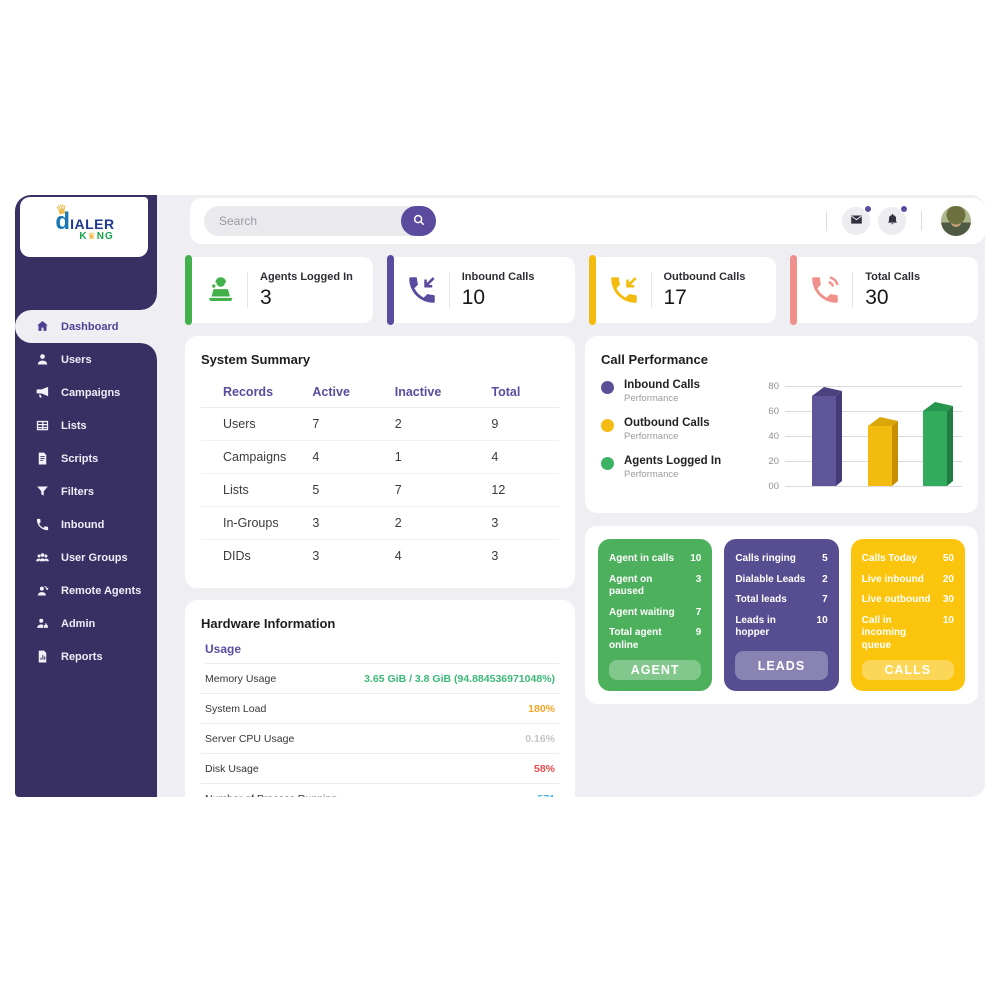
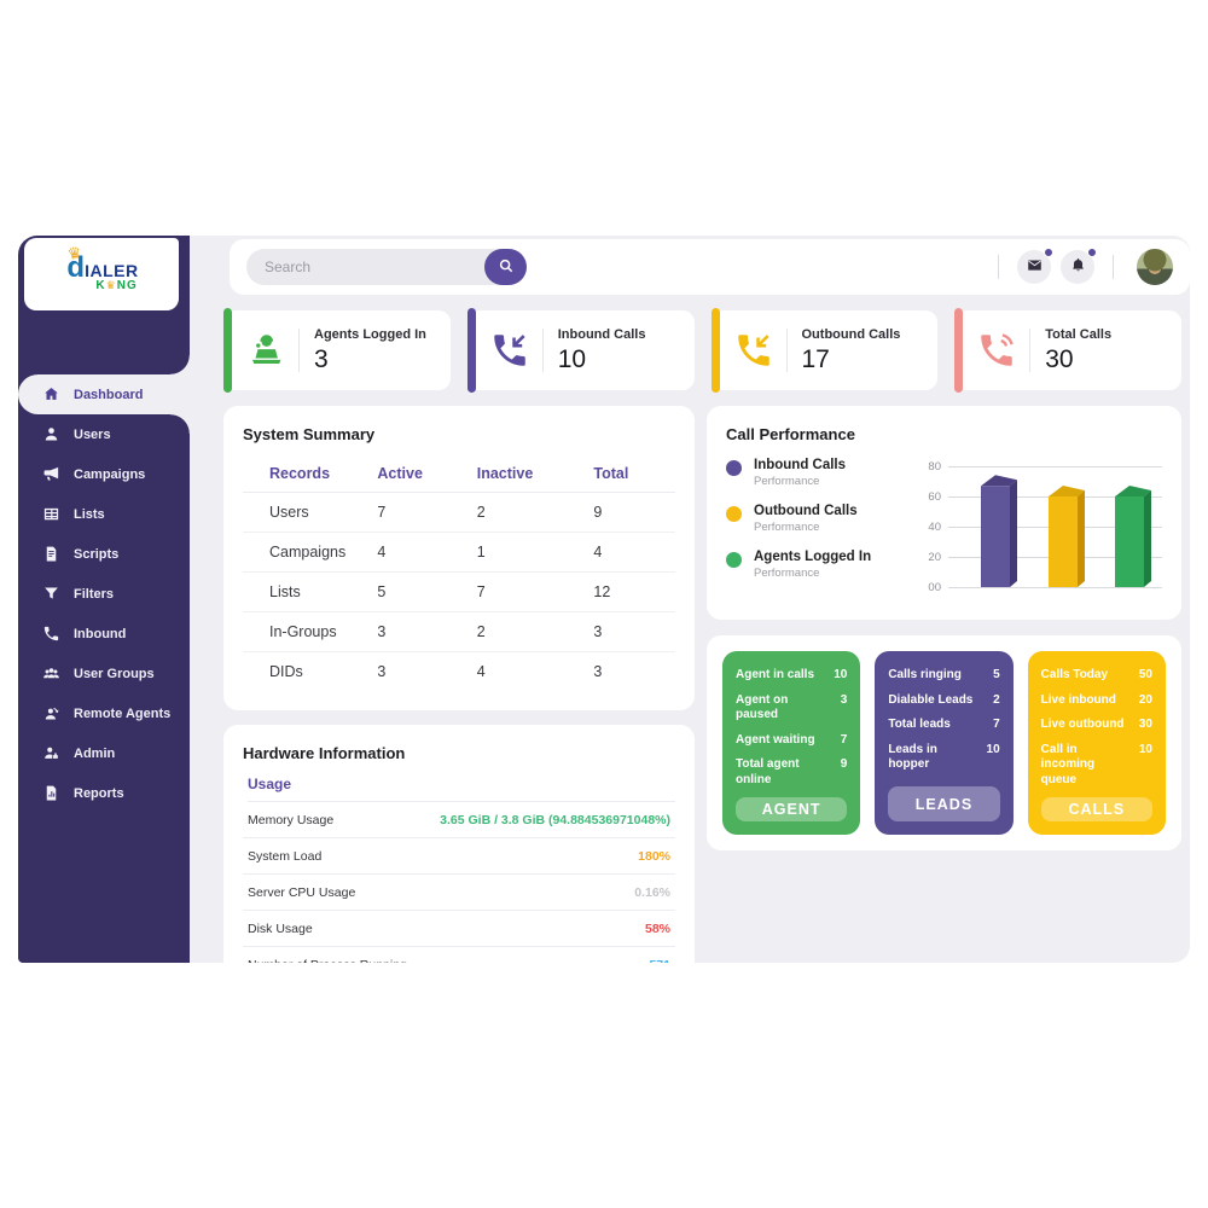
Inbound Calls: 72 -> 67
Outbound Calls: 48 -> 60
